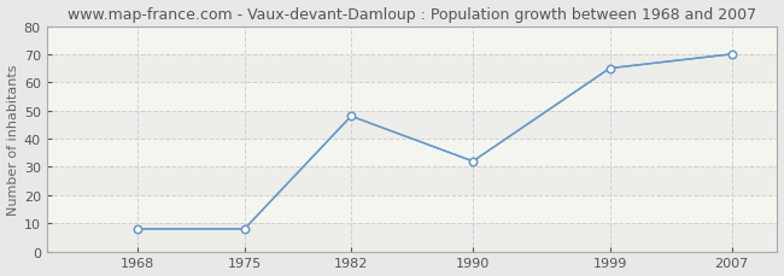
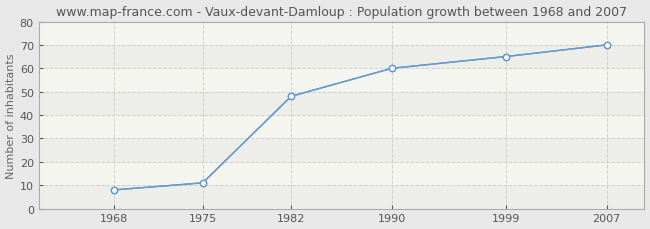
1975: 8 -> 11
1990: 32 -> 60
